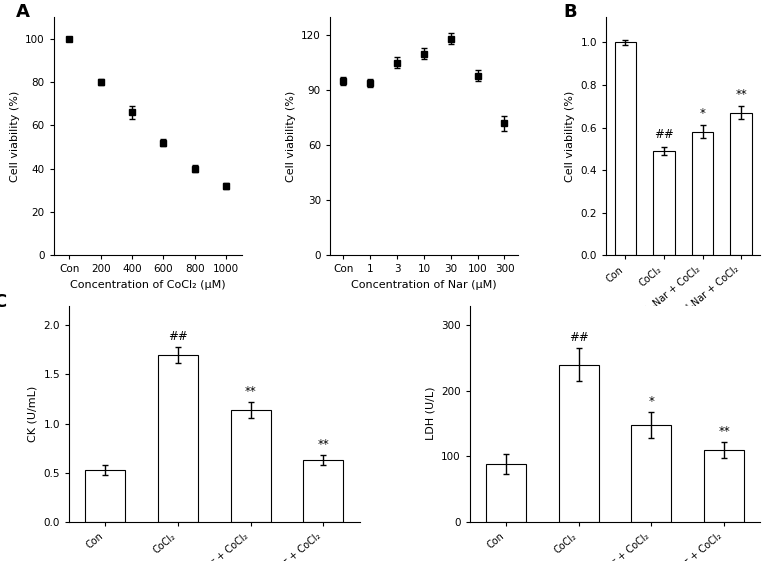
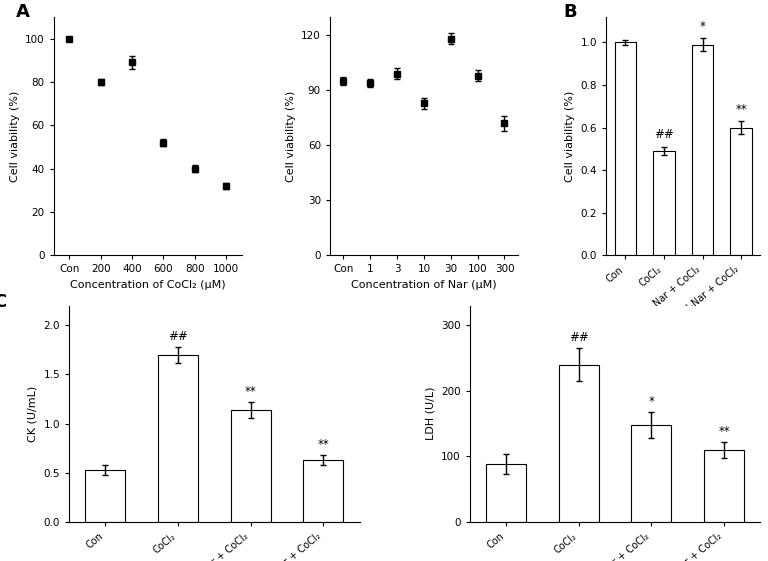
400: 66 -> 89
3: 105 -> 99
10: 110 -> 83
L-Nar + CoCl₂: 0.58 -> 0.99
H-Nar + CoCl₂: 0.67 -> 0.60
